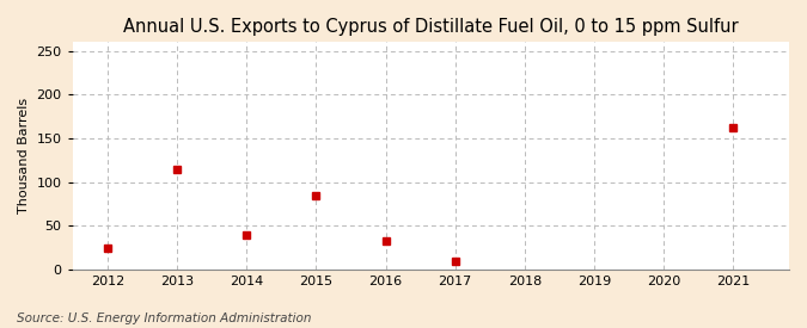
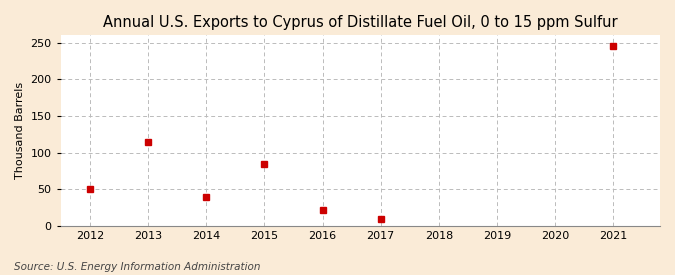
2012: 24 -> 50
2016: 32 -> 22
2021: 162 -> 245
